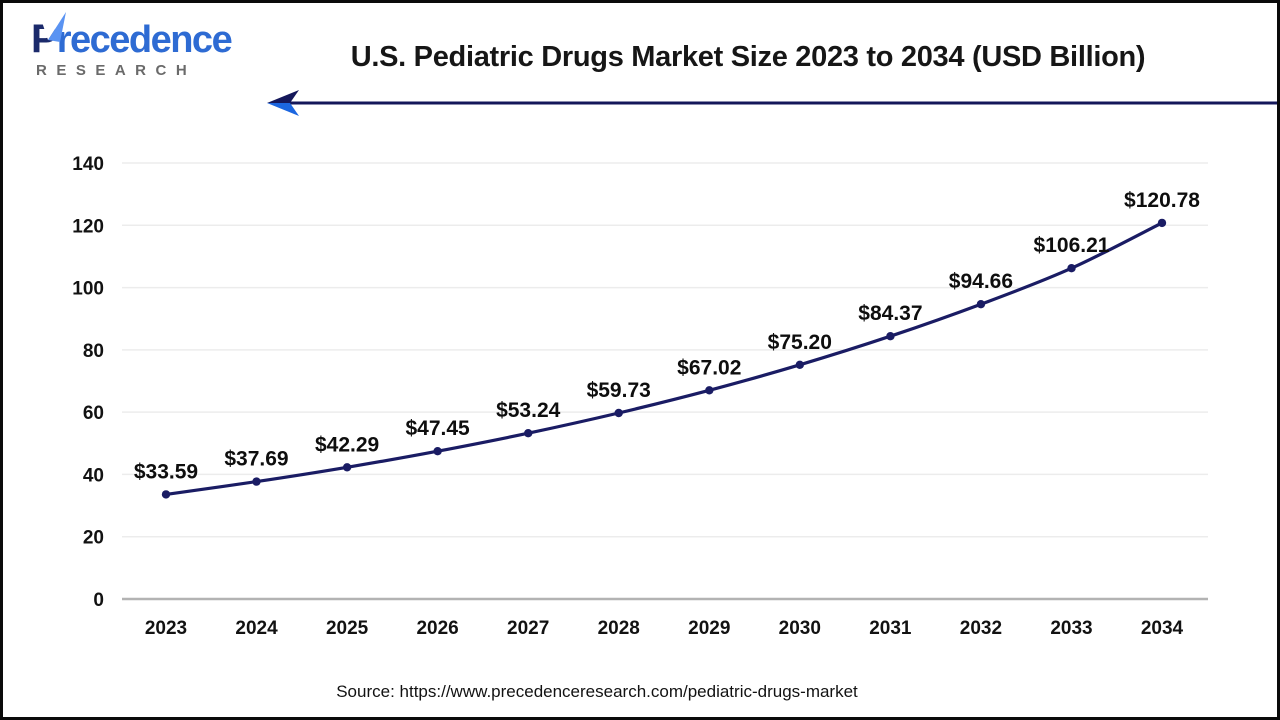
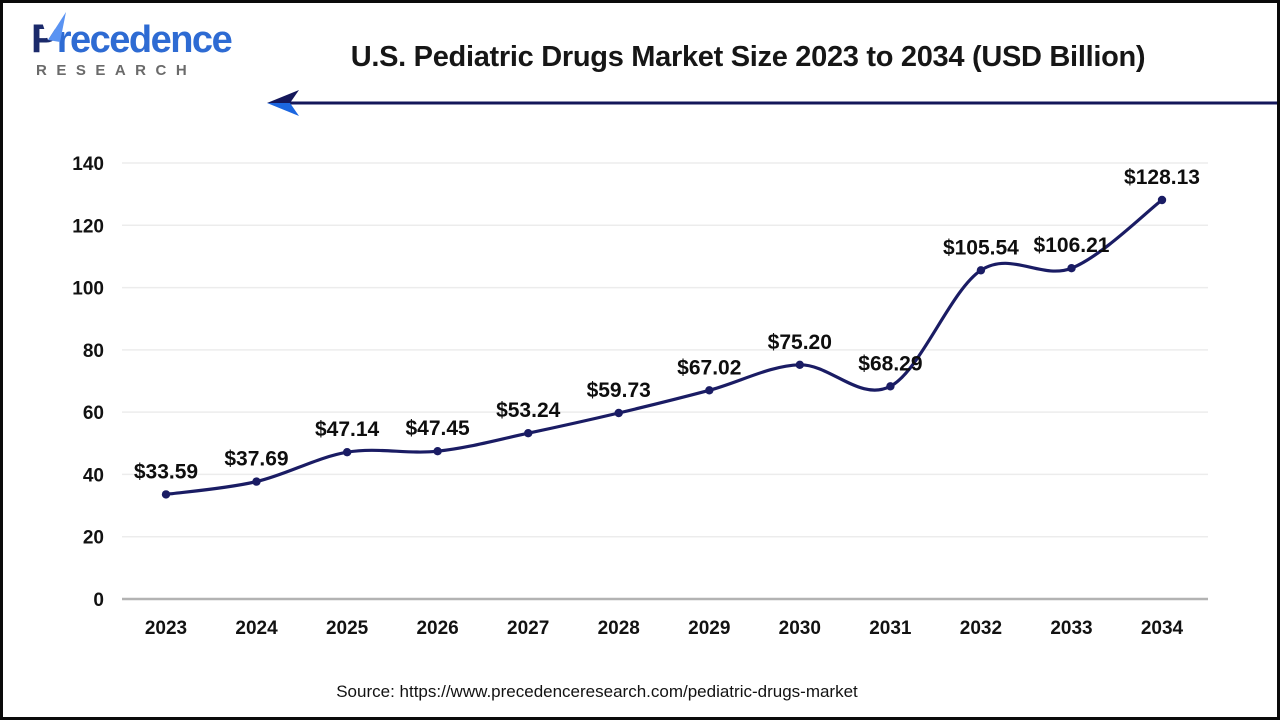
2025: $42.29 -> $47.14
2031: $84.37 -> $68.29
2032: $94.66 -> $105.54
2034: $120.78 -> $128.13
